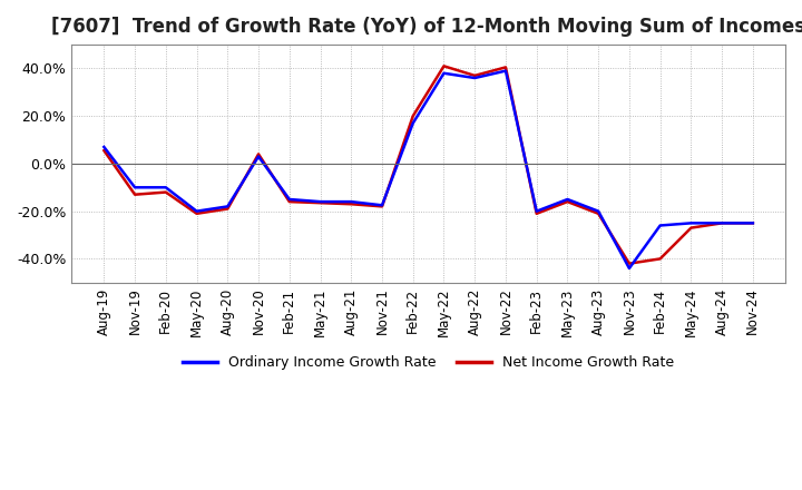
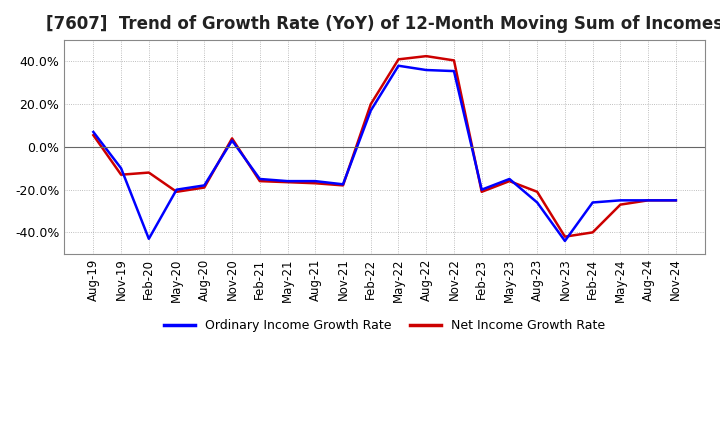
Ordinary Income Growth Rate/Feb-20: -10.0% -> -43.0%
Net Income Growth Rate/Aug-22: 37.0% -> 42.5%
Ordinary Income Growth Rate/Nov-22: 39.0% -> 35.5%
Ordinary Income Growth Rate/Aug-23: -20.0% -> -26.0%
